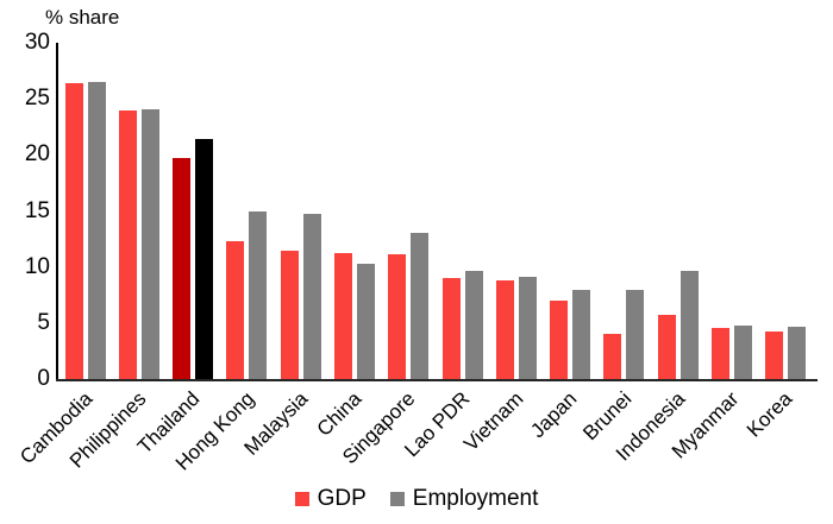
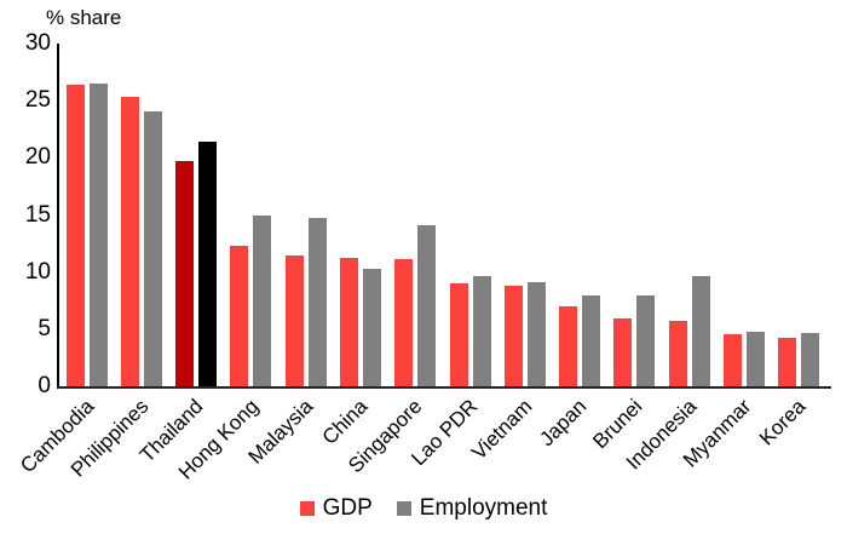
GDP/Philippines: 24 -> 25
Employment/Singapore: 13 -> 14
GDP/Brunei: 4 -> 6
